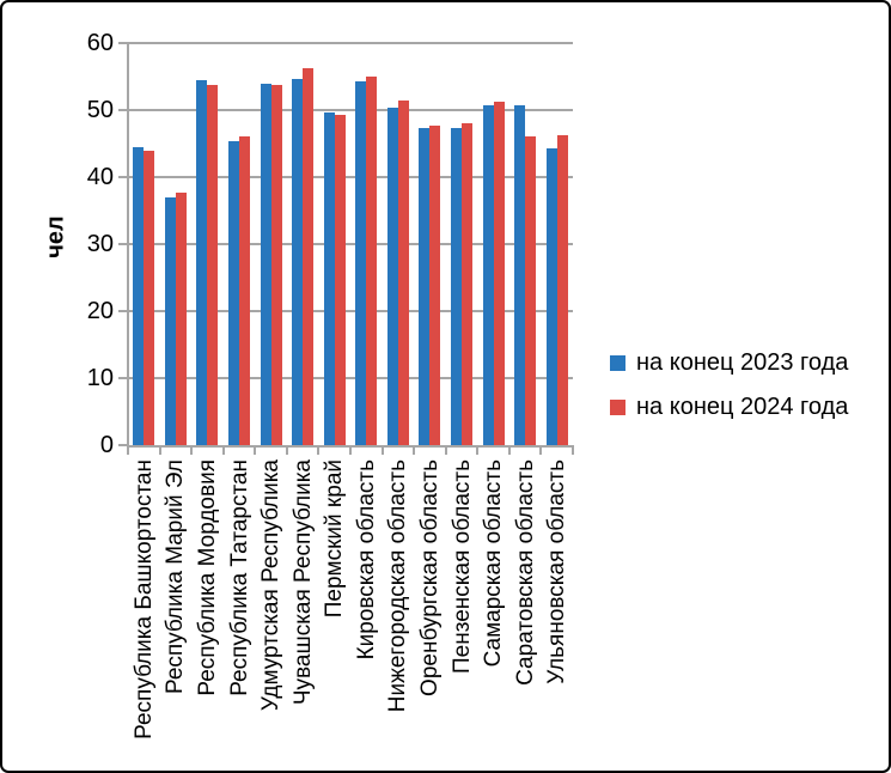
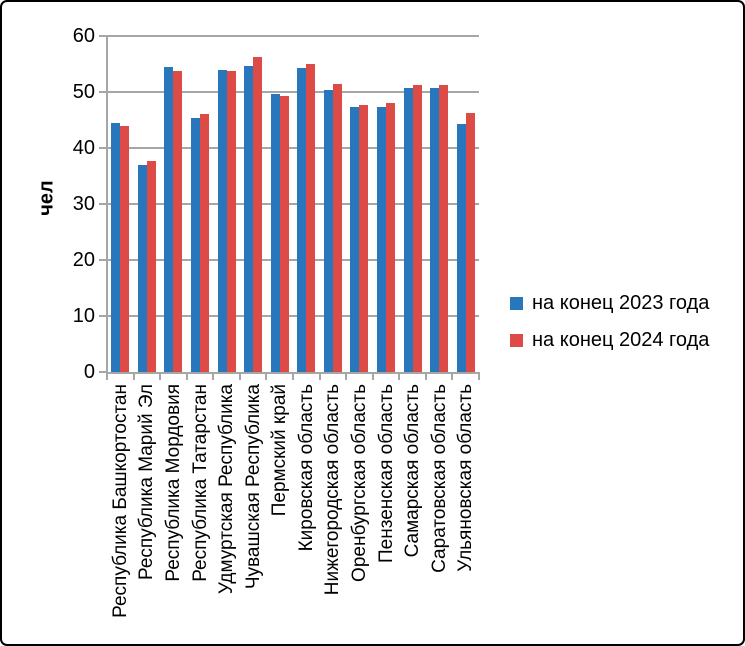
на конец 2024 года/Саратовская область: 46 -> 51
